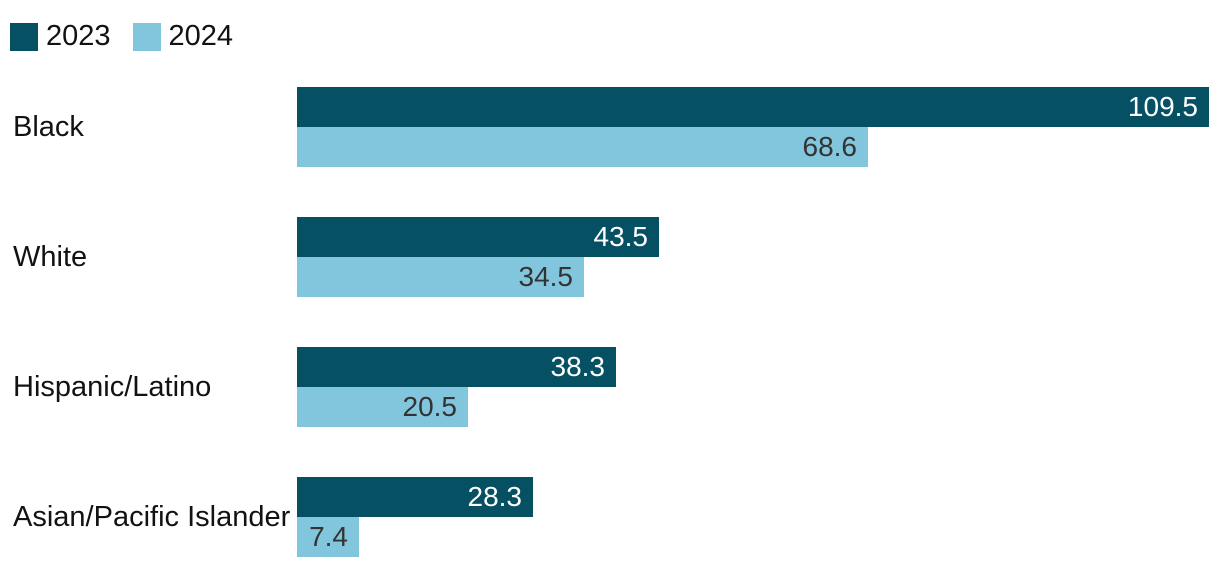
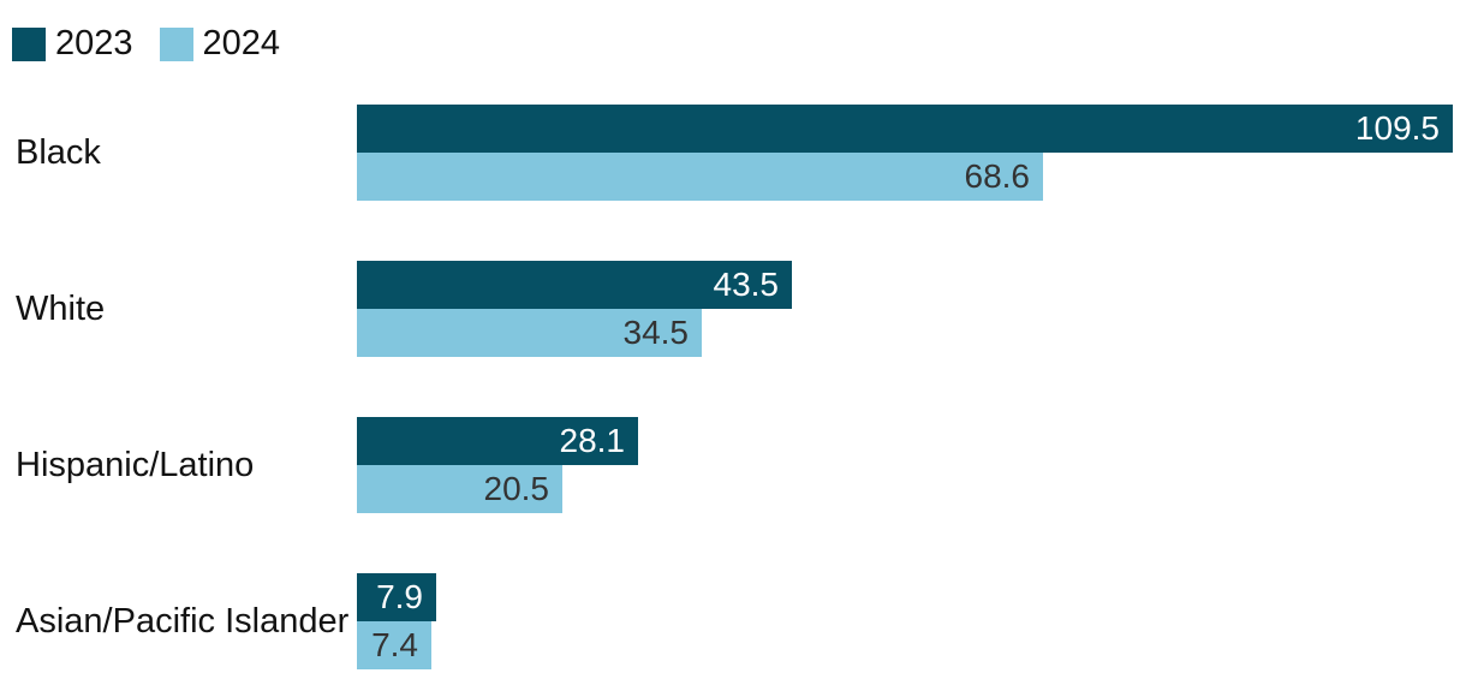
2023/Hispanic/Latino: 38.3 -> 28.1
2023/Asian/Pacific Islander: 28.3 -> 7.9
